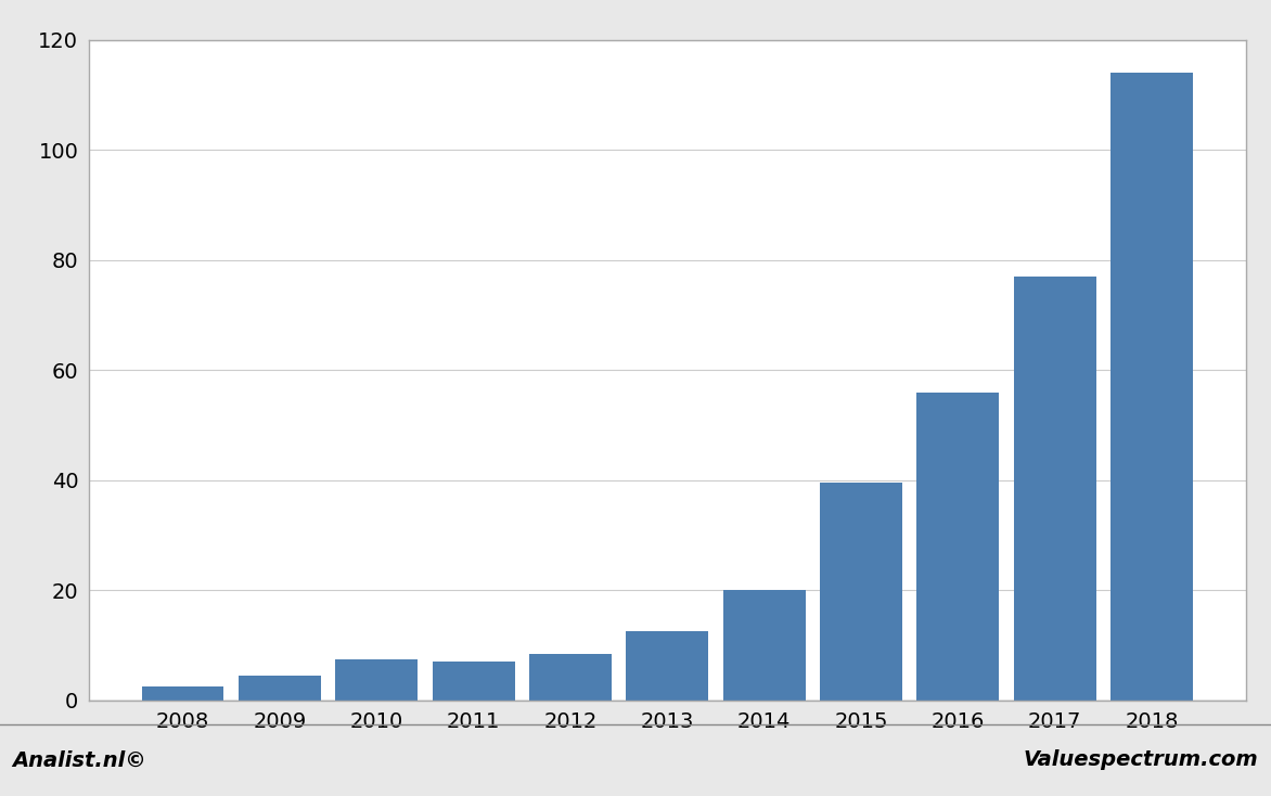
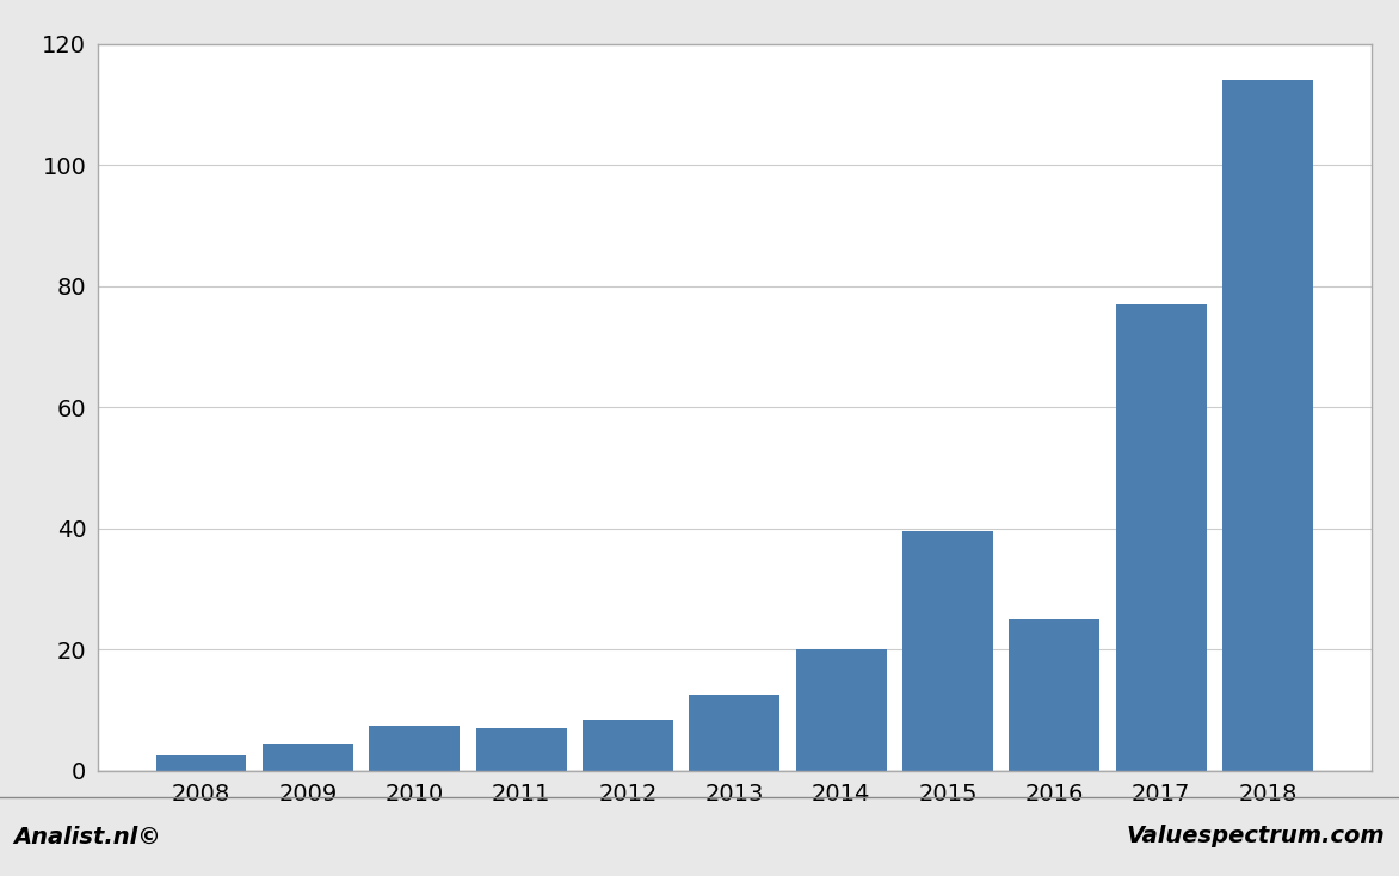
2016: 56.0 -> 25.0
